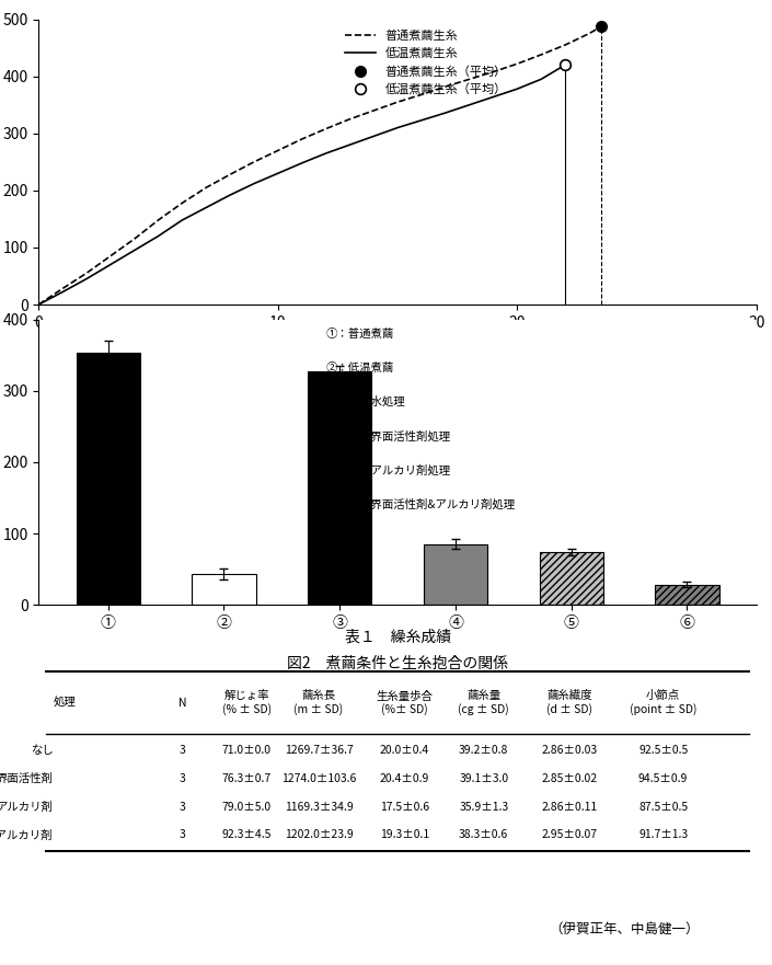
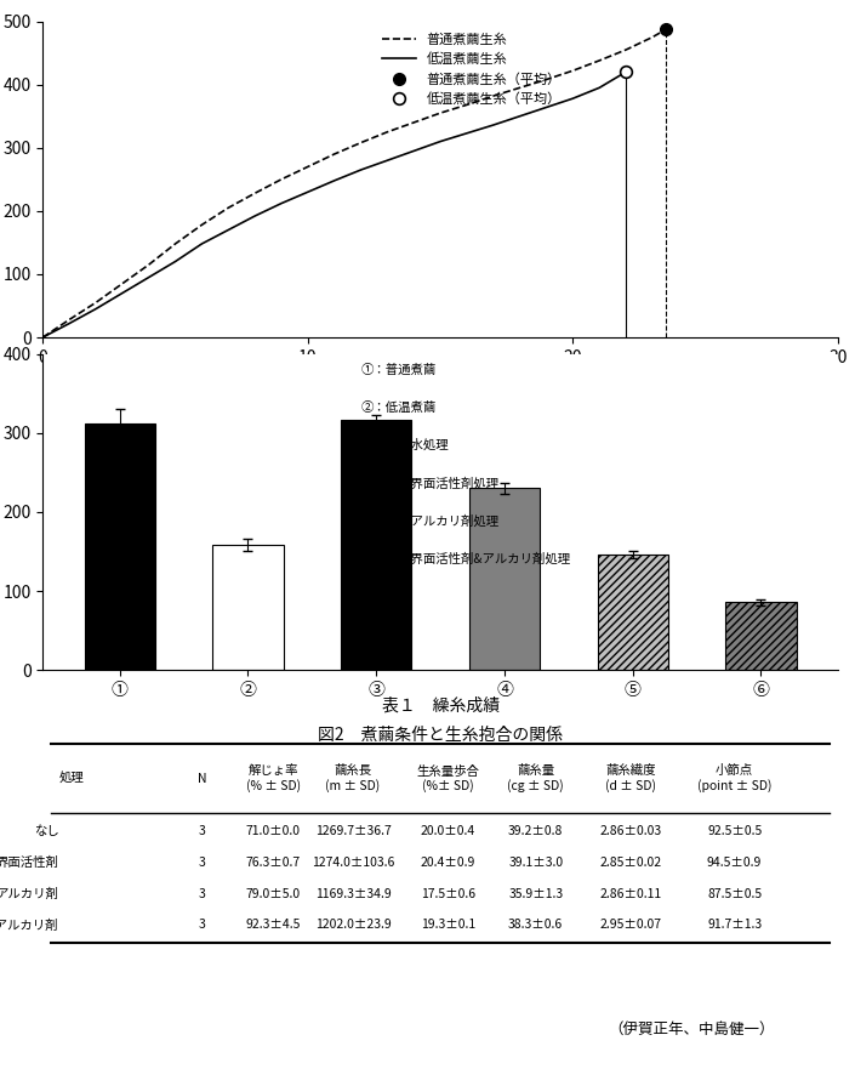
①: 353 -> 312
②: 43 -> 158
③: 328 -> 316
④: 85 -> 230
⑤: 74 -> 146
⑥: 28 -> 86
